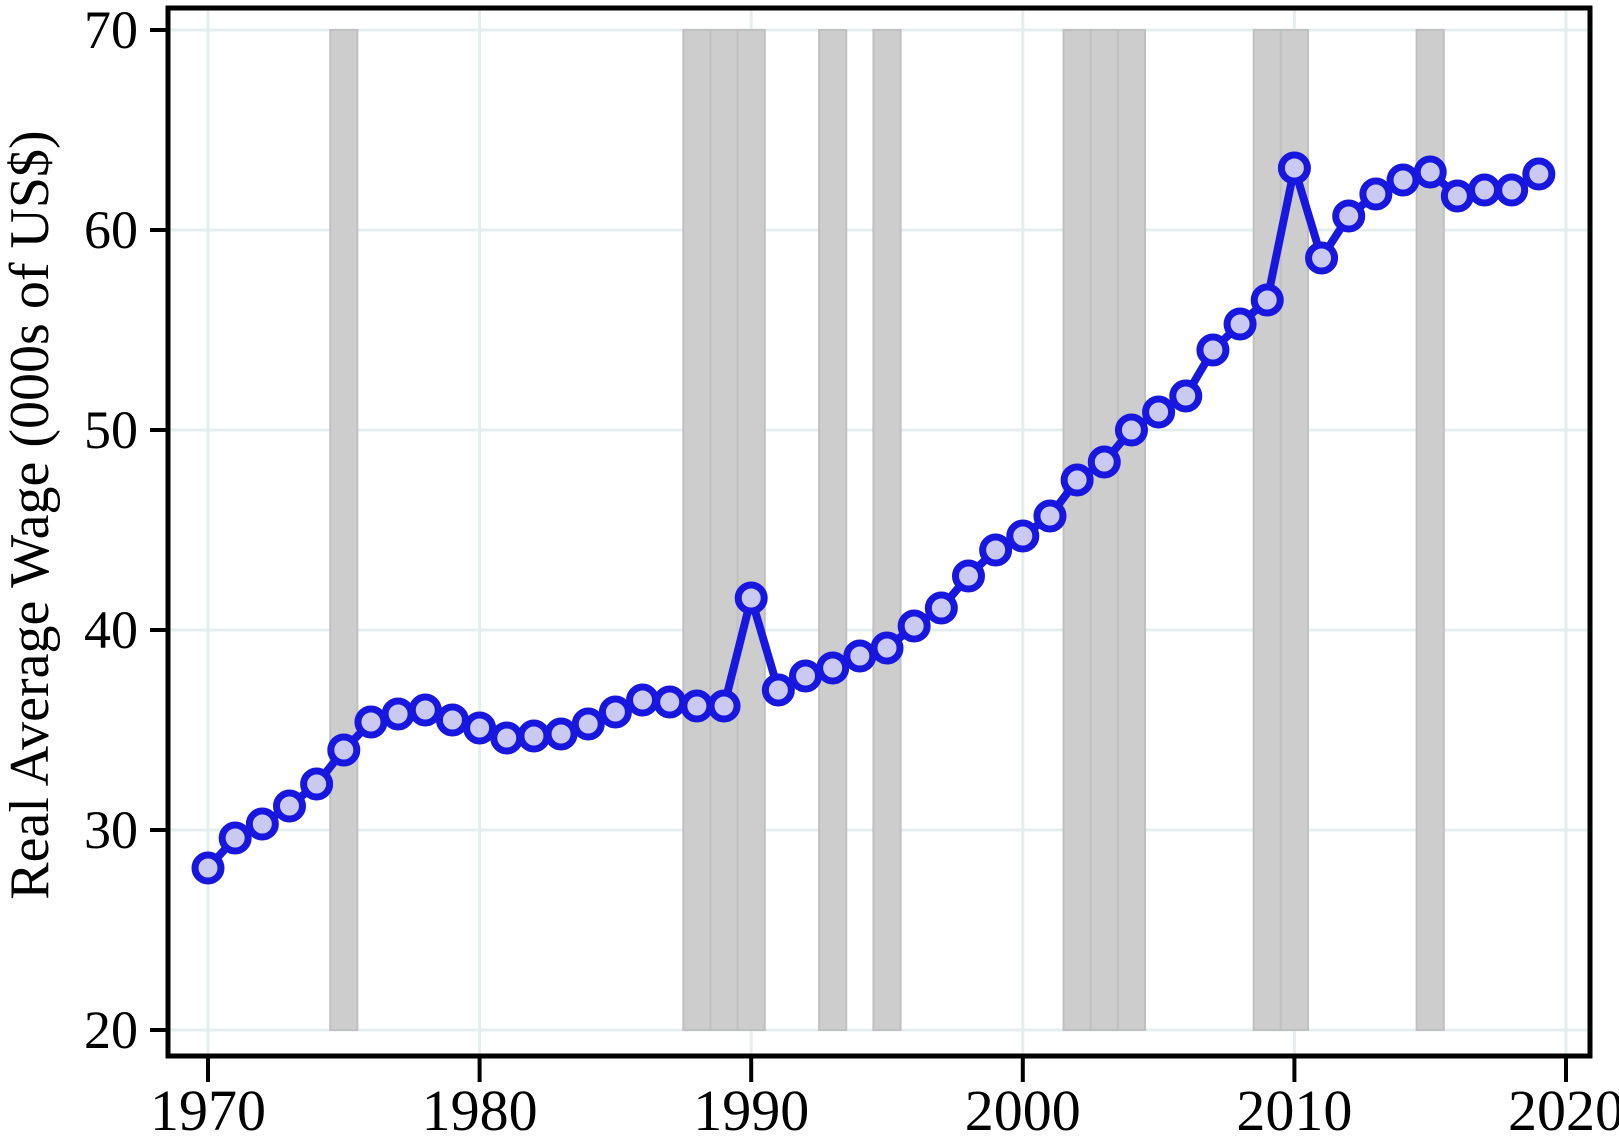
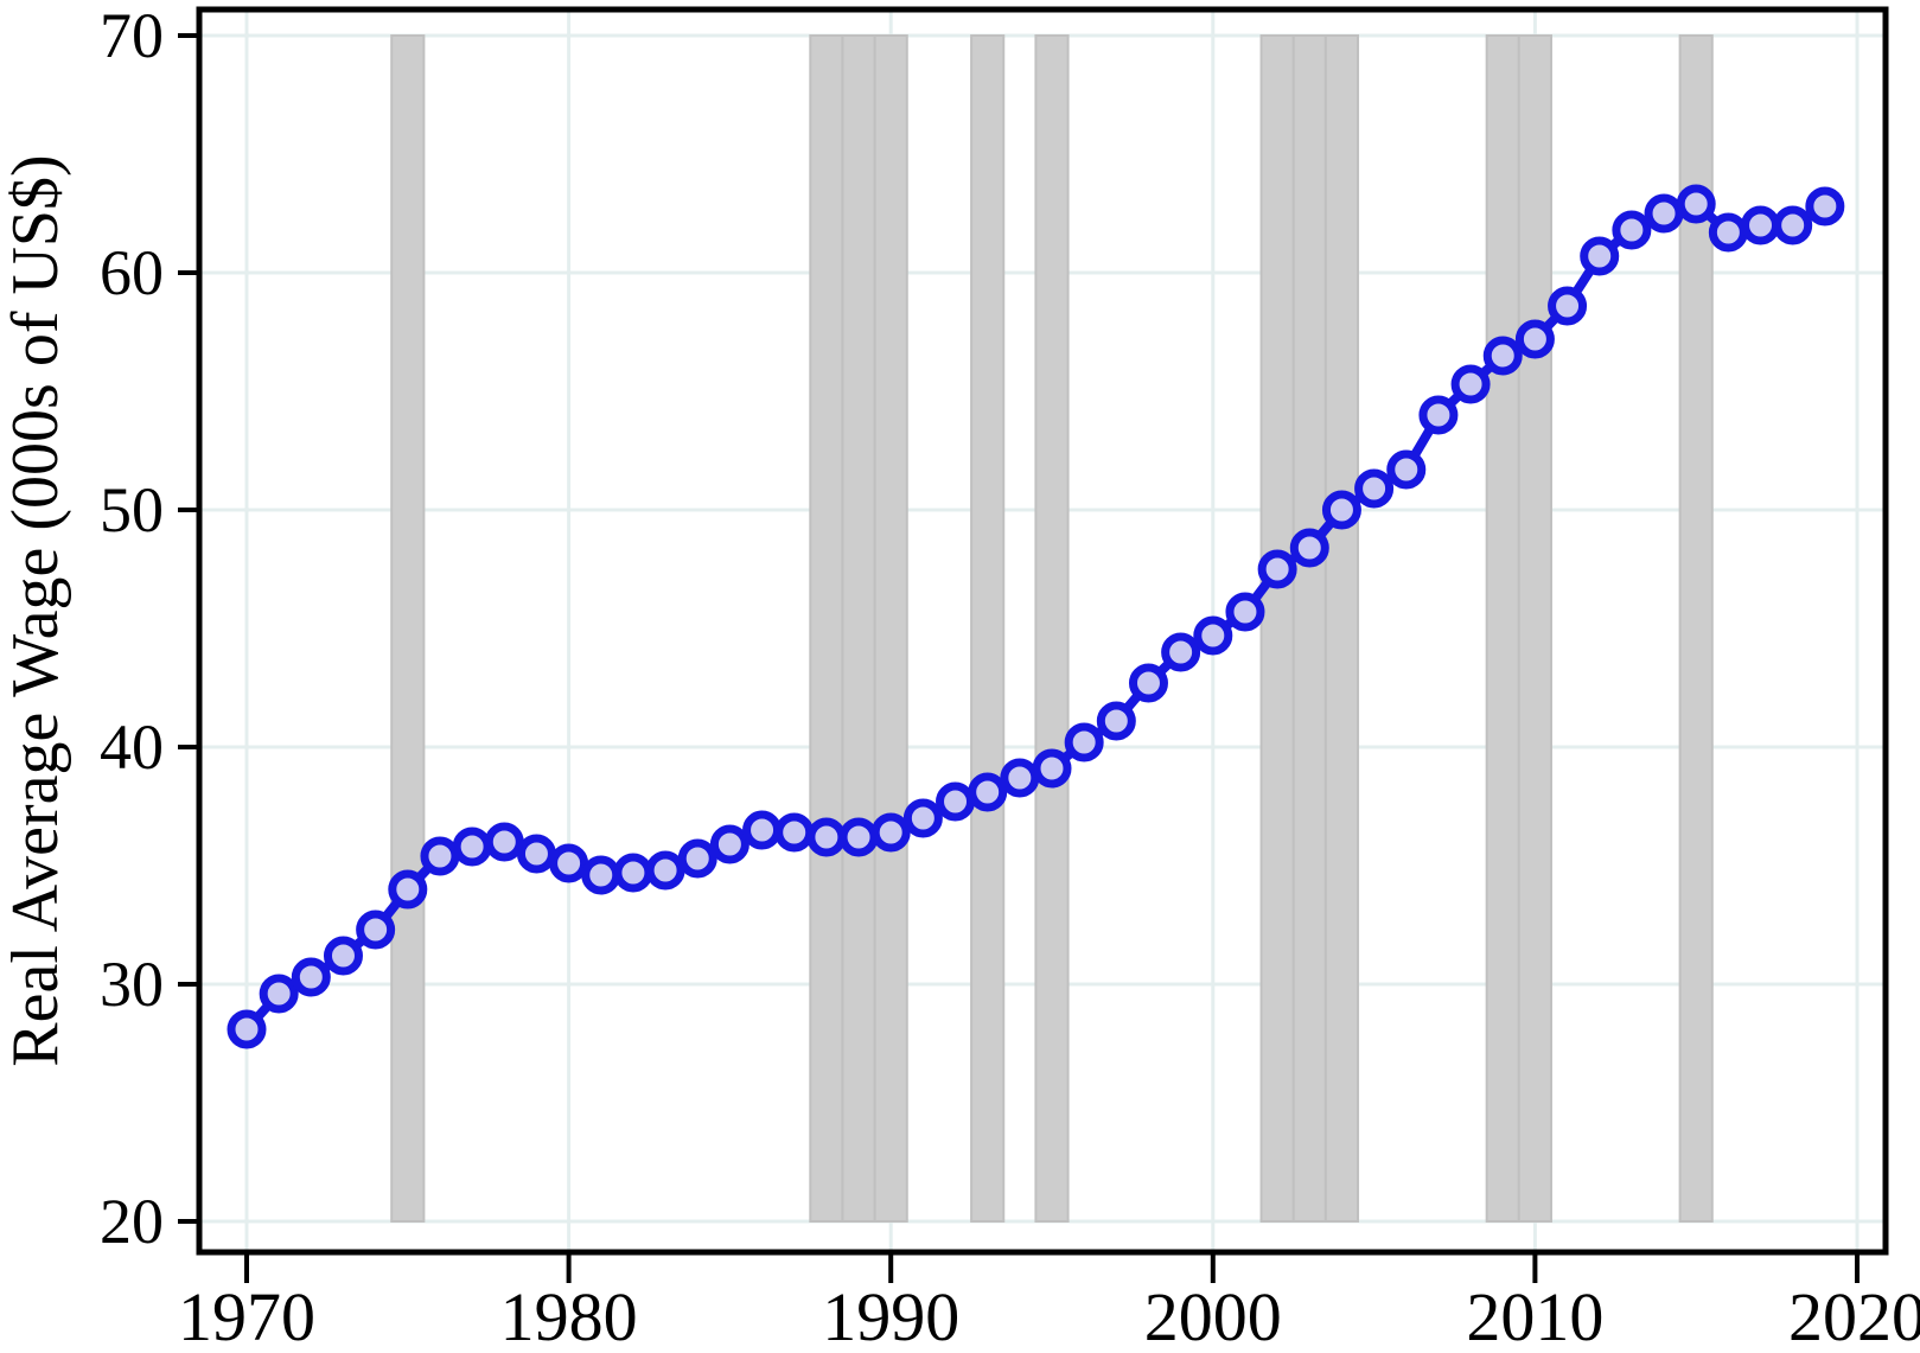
1990: 41.6 -> 36.4
2010: 63.1 -> 57.2
